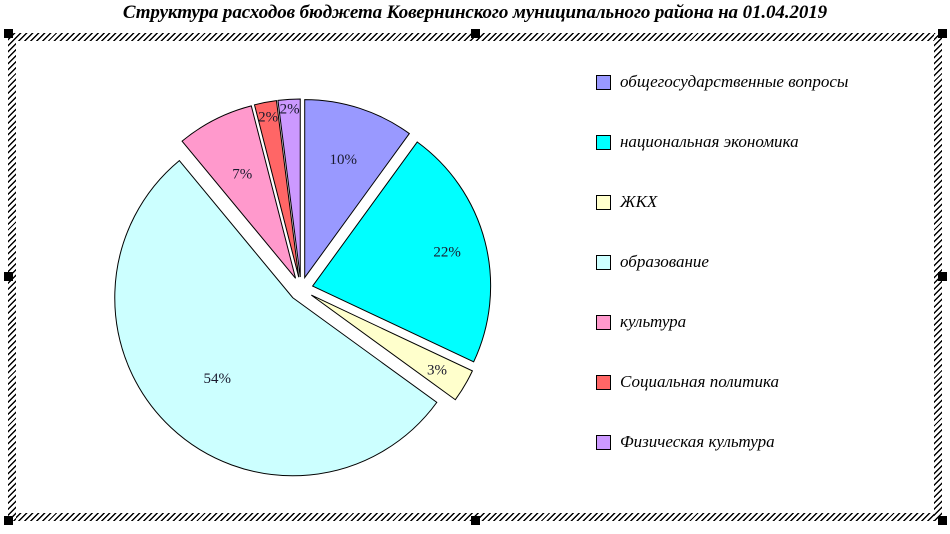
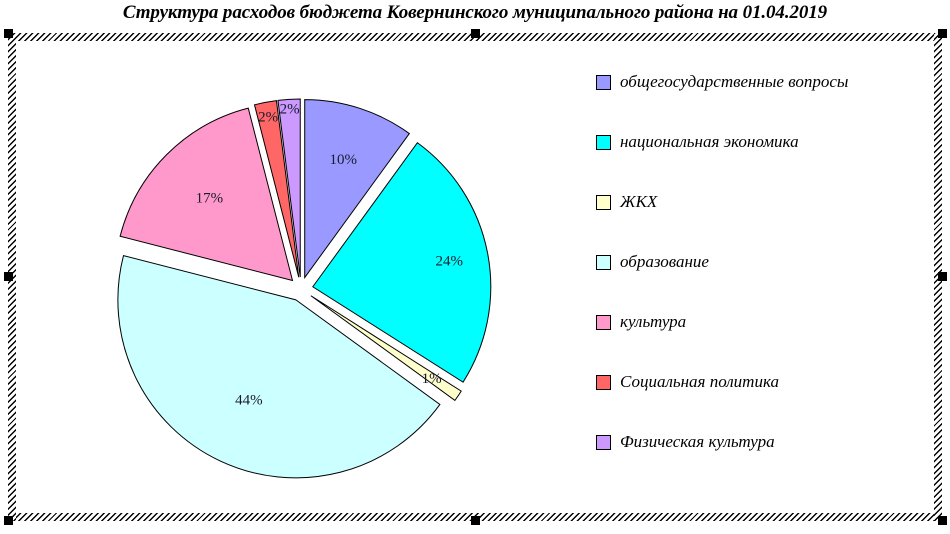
национальная экономика: 22% -> 24%
ЖКХ: 3% -> 1%
образование: 54% -> 44%
культура: 7% -> 17%
